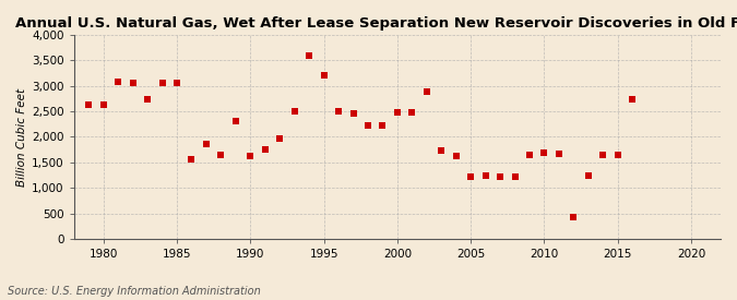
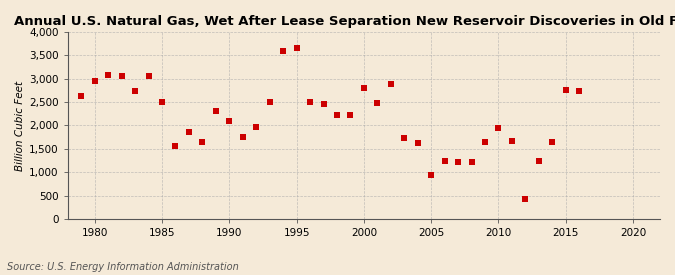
1980: 2,630 -> 2,950
1985: 3,050 -> 2,500
1990: 1,630 -> 2,100
1995: 3,200 -> 3,650
2000: 2,490 -> 2,800
2005: 1,220 -> 950
2010: 1,680 -> 1,950
2015: 1,640 -> 2,750
